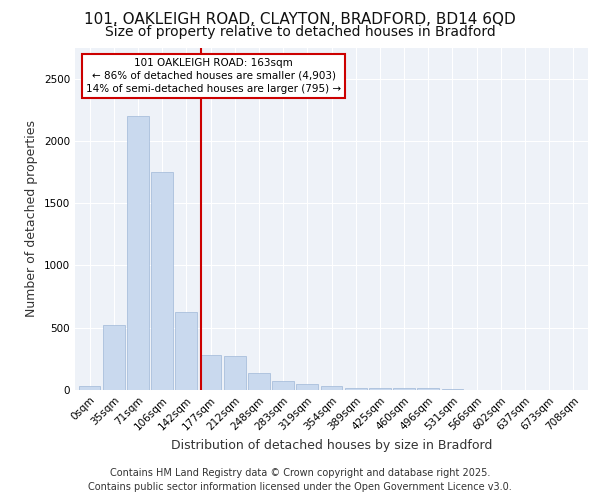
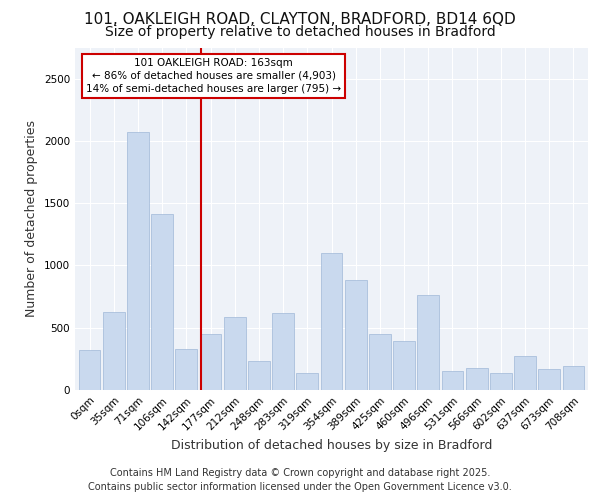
0sqm: 30 -> 320
35sqm: 520 -> 630
71sqm: 2200 -> 2070
106sqm: 1750 -> 1410
142sqm: 630 -> 330
177sqm: 280 -> 450
212sqm: 280 -> 590
248sqm: 140 -> 230
283sqm: 70 -> 620
319sqm: 40 -> 140
354sqm: 30 -> 1100
389sqm: 20 -> 880
425sqm: 20 -> 450
460sqm: 20 -> 390
496sqm: 20 -> 760
531sqm: 0 -> 150
566sqm: 0 -> 180
602sqm: 0 -> 140
637sqm: 0 -> 270
673sqm: 0 -> 170
708sqm: 0 -> 190
